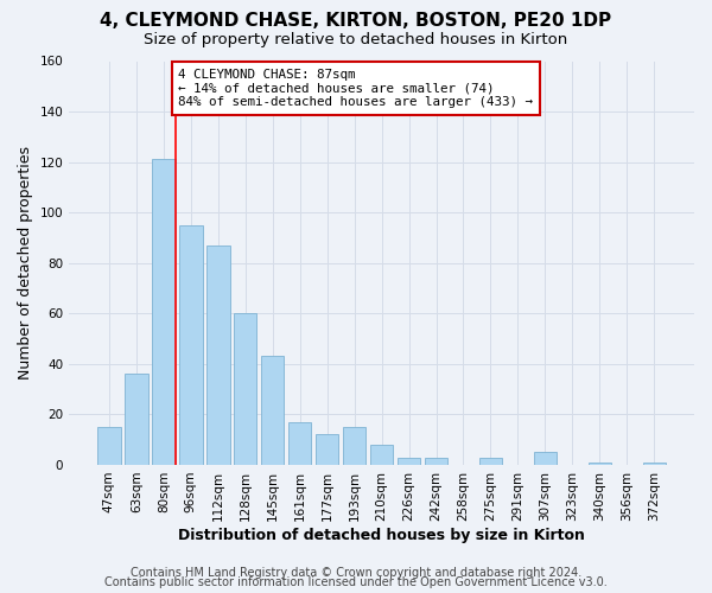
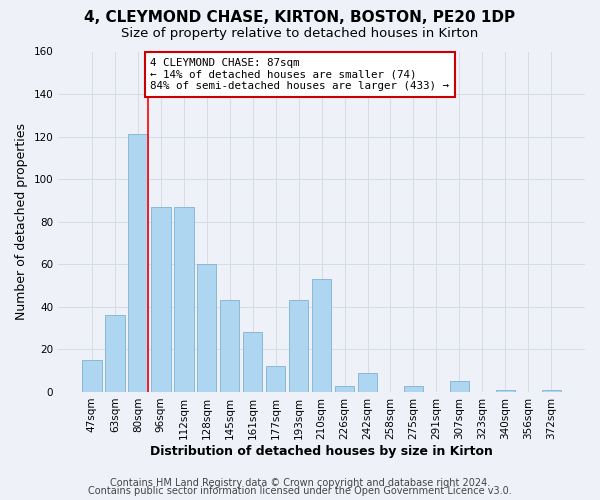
96sqm: 95 -> 87
161sqm: 17 -> 28
193sqm: 15 -> 43
210sqm: 8 -> 53
242sqm: 3 -> 9
